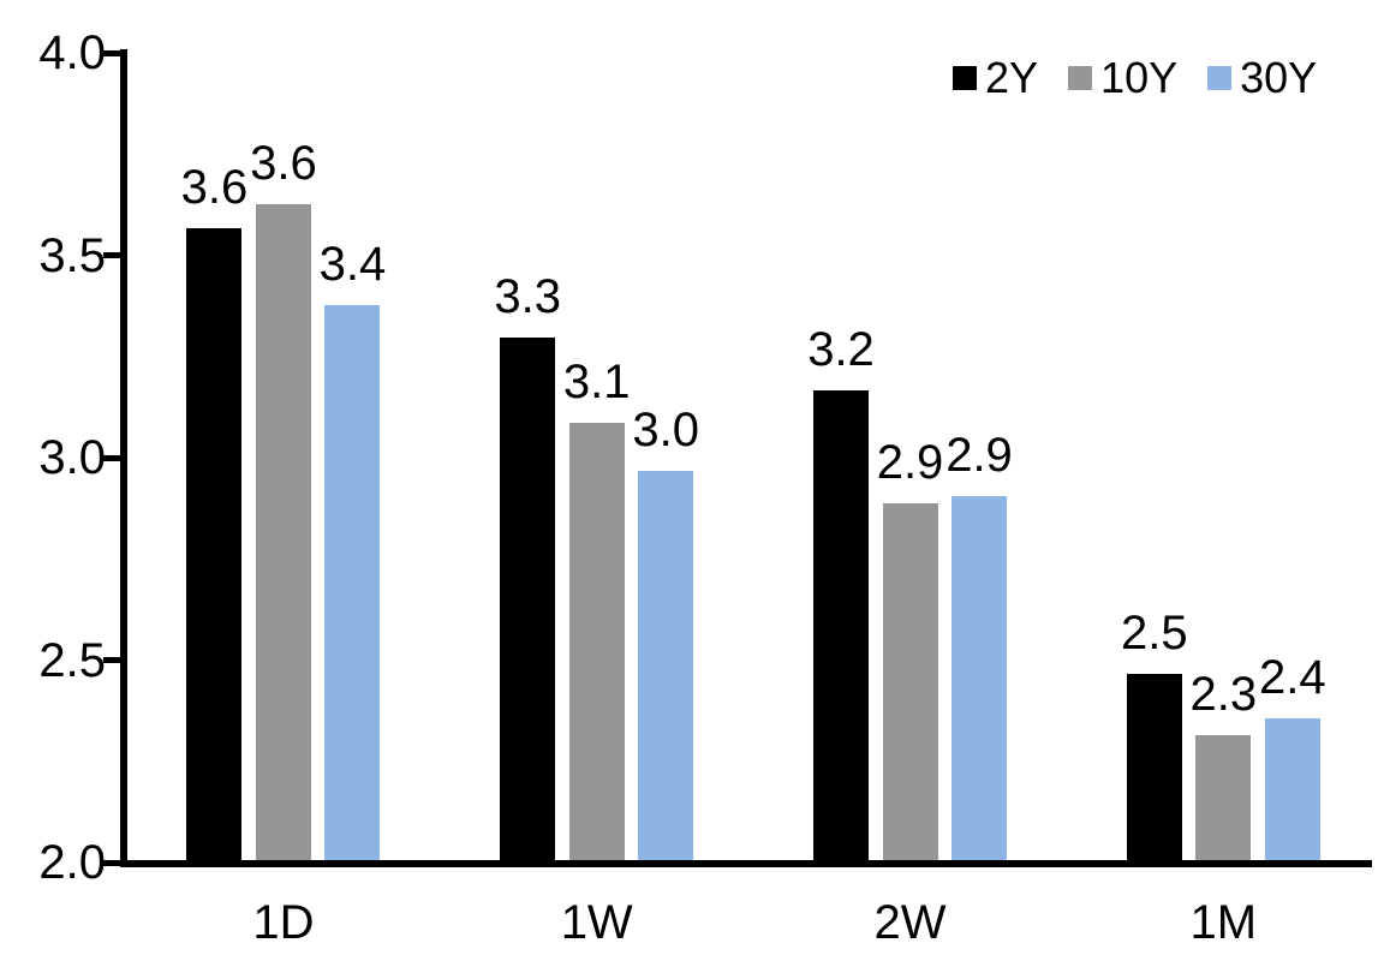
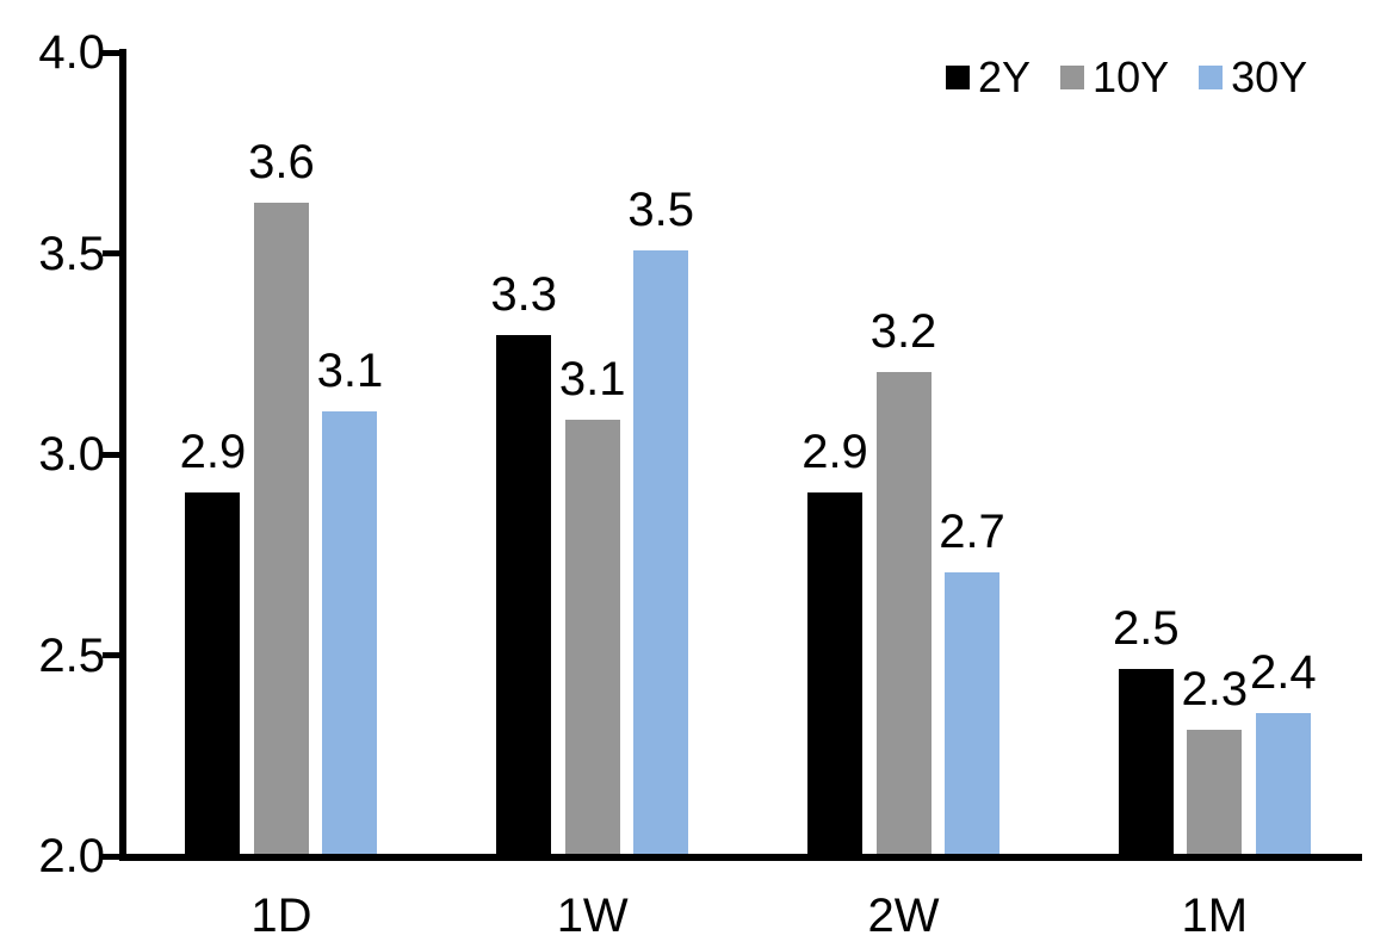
2Y/1D: 3.6 -> 2.9
30Y/1D: 3.4 -> 3.1
30Y/1W: 3.0 -> 3.5
2Y/2W: 3.2 -> 2.9
10Y/2W: 2.9 -> 3.2
30Y/2W: 2.9 -> 2.7
